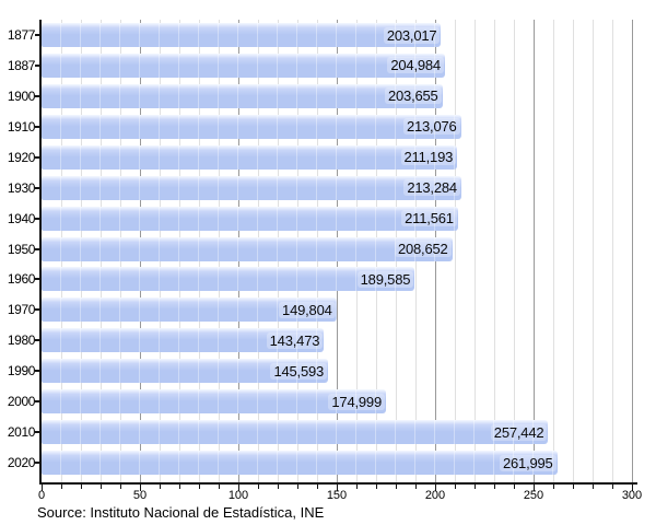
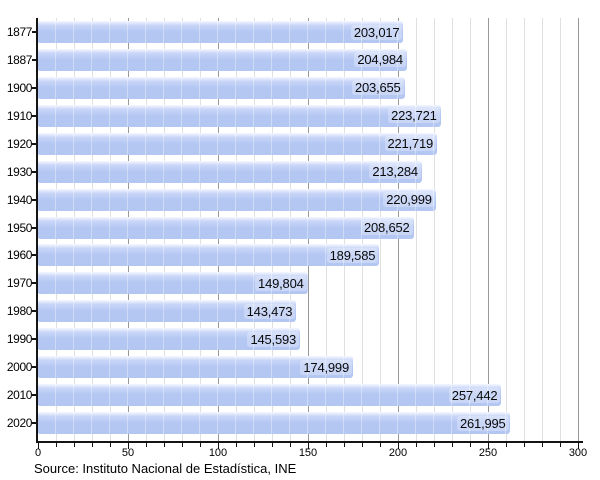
1910: 213,076 -> 223,721
1920: 211,193 -> 221,719
1940: 211,561 -> 220,999
